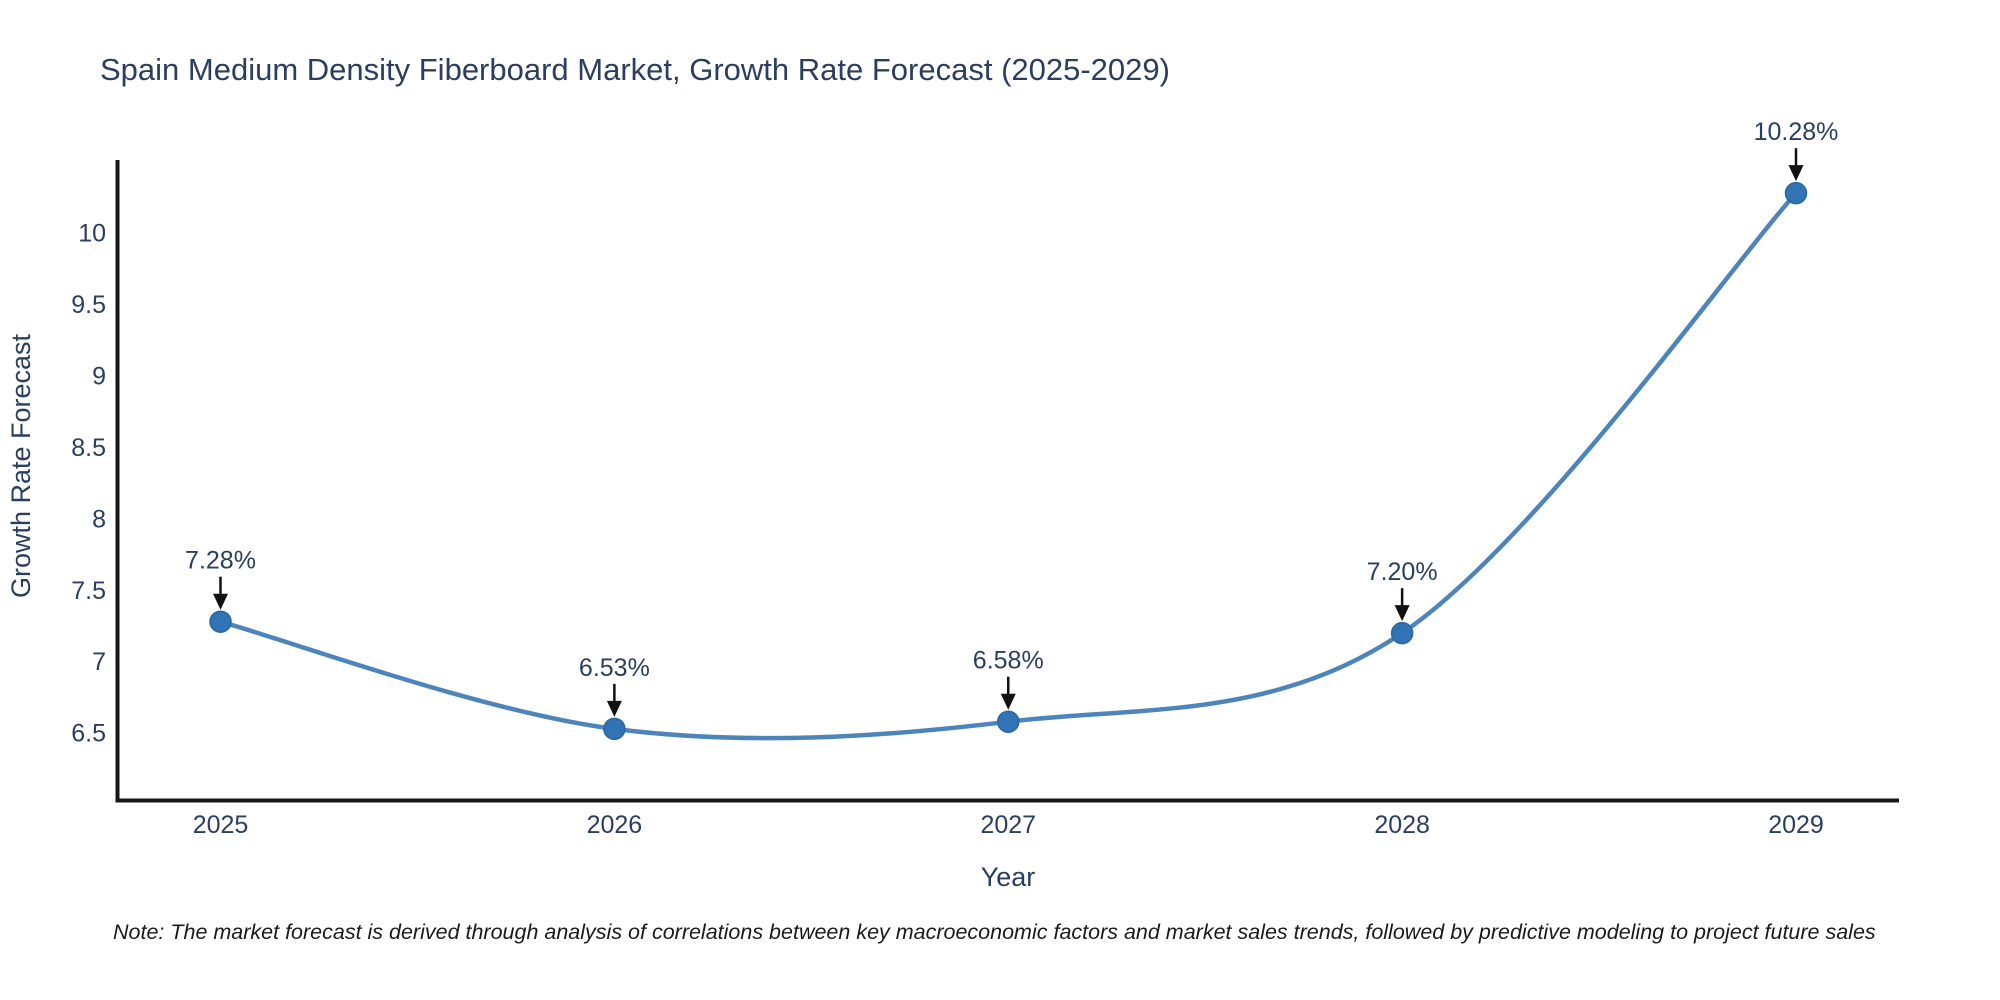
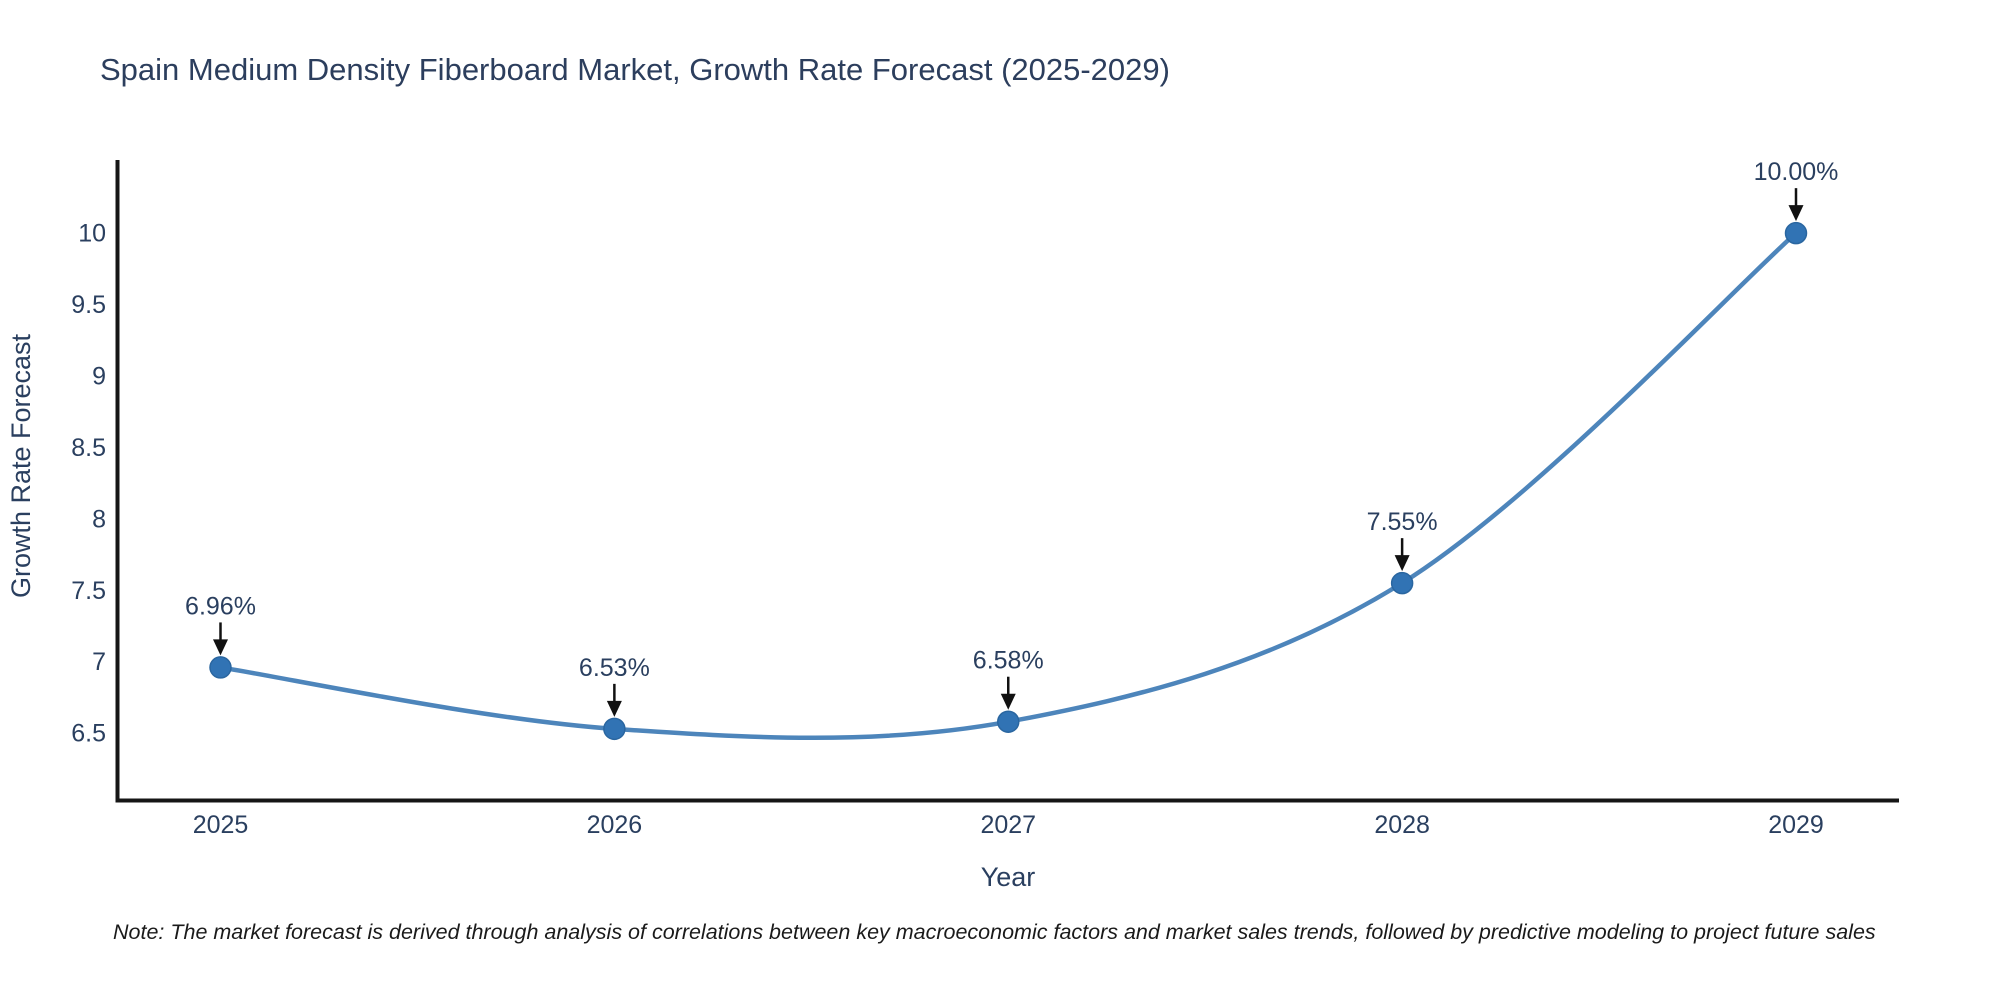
2025: 7.28% -> 6.96%
2028: 7.20% -> 7.55%
2029: 10.28% -> 10.00%
